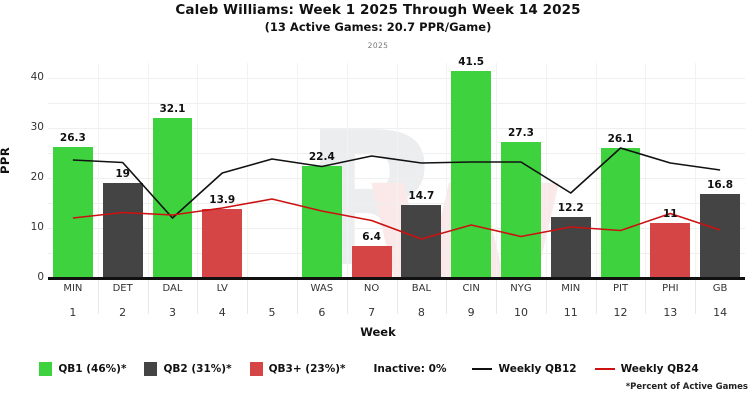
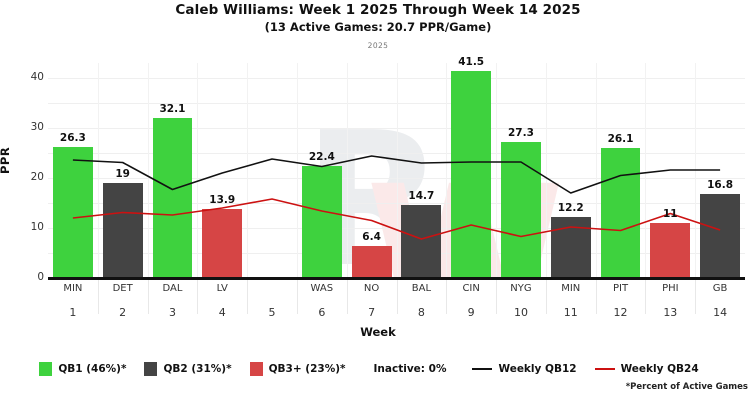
Weekly QB12/3: 12 -> 18
Weekly QB12/12: 26 -> 20
Weekly QB12/13: 23 -> 22
